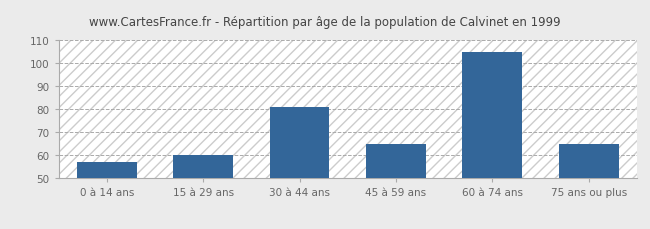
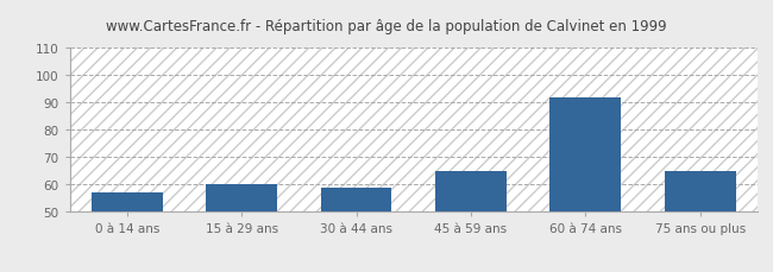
30 à 44 ans: 81 -> 59
60 à 74 ans: 105 -> 92
